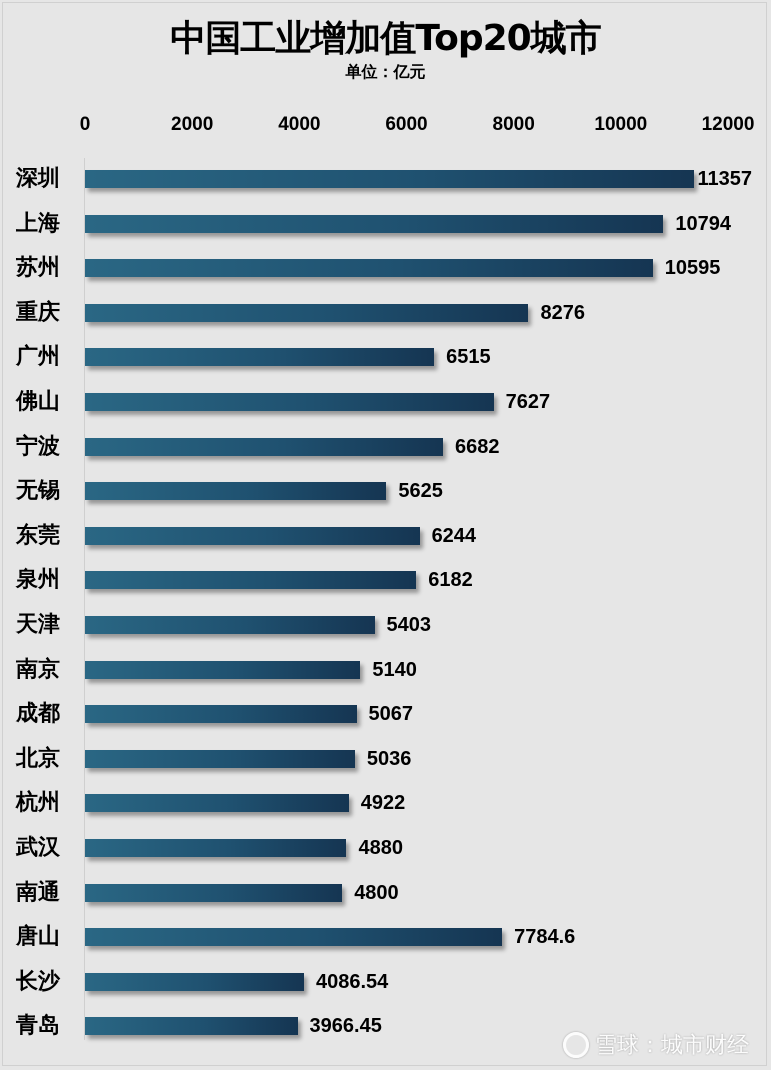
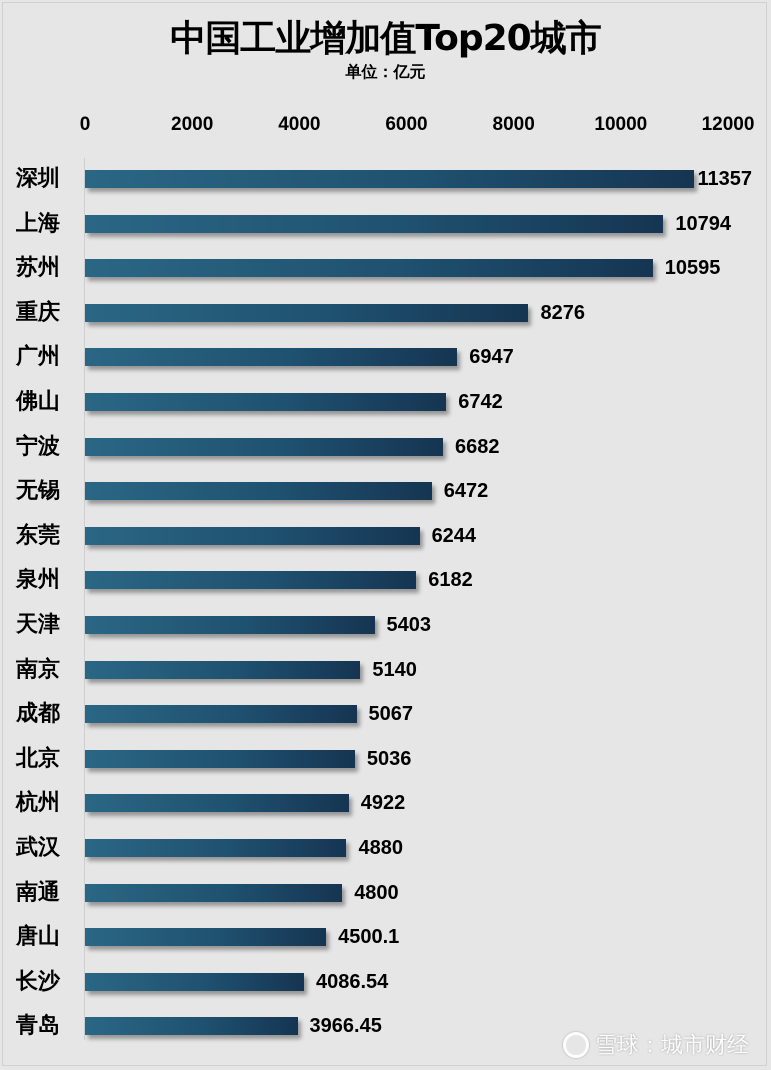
广州: 6515 -> 6947
佛山: 7627 -> 6742
无锡: 5625 -> 6472
唐山: 7784.6 -> 4500.1
